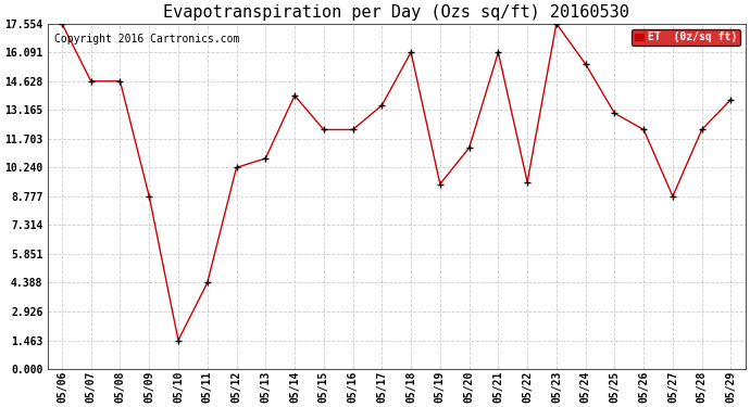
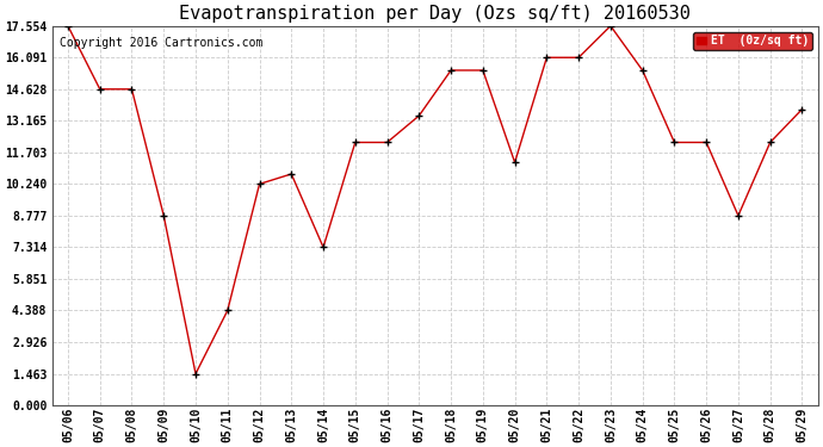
05/14: 13.9 -> 7.3
05/18: 16.1 -> 15.5
05/19: 9.4 -> 15.5
05/22: 9.5 -> 16.1
05/25: 13.0 -> 12.2
